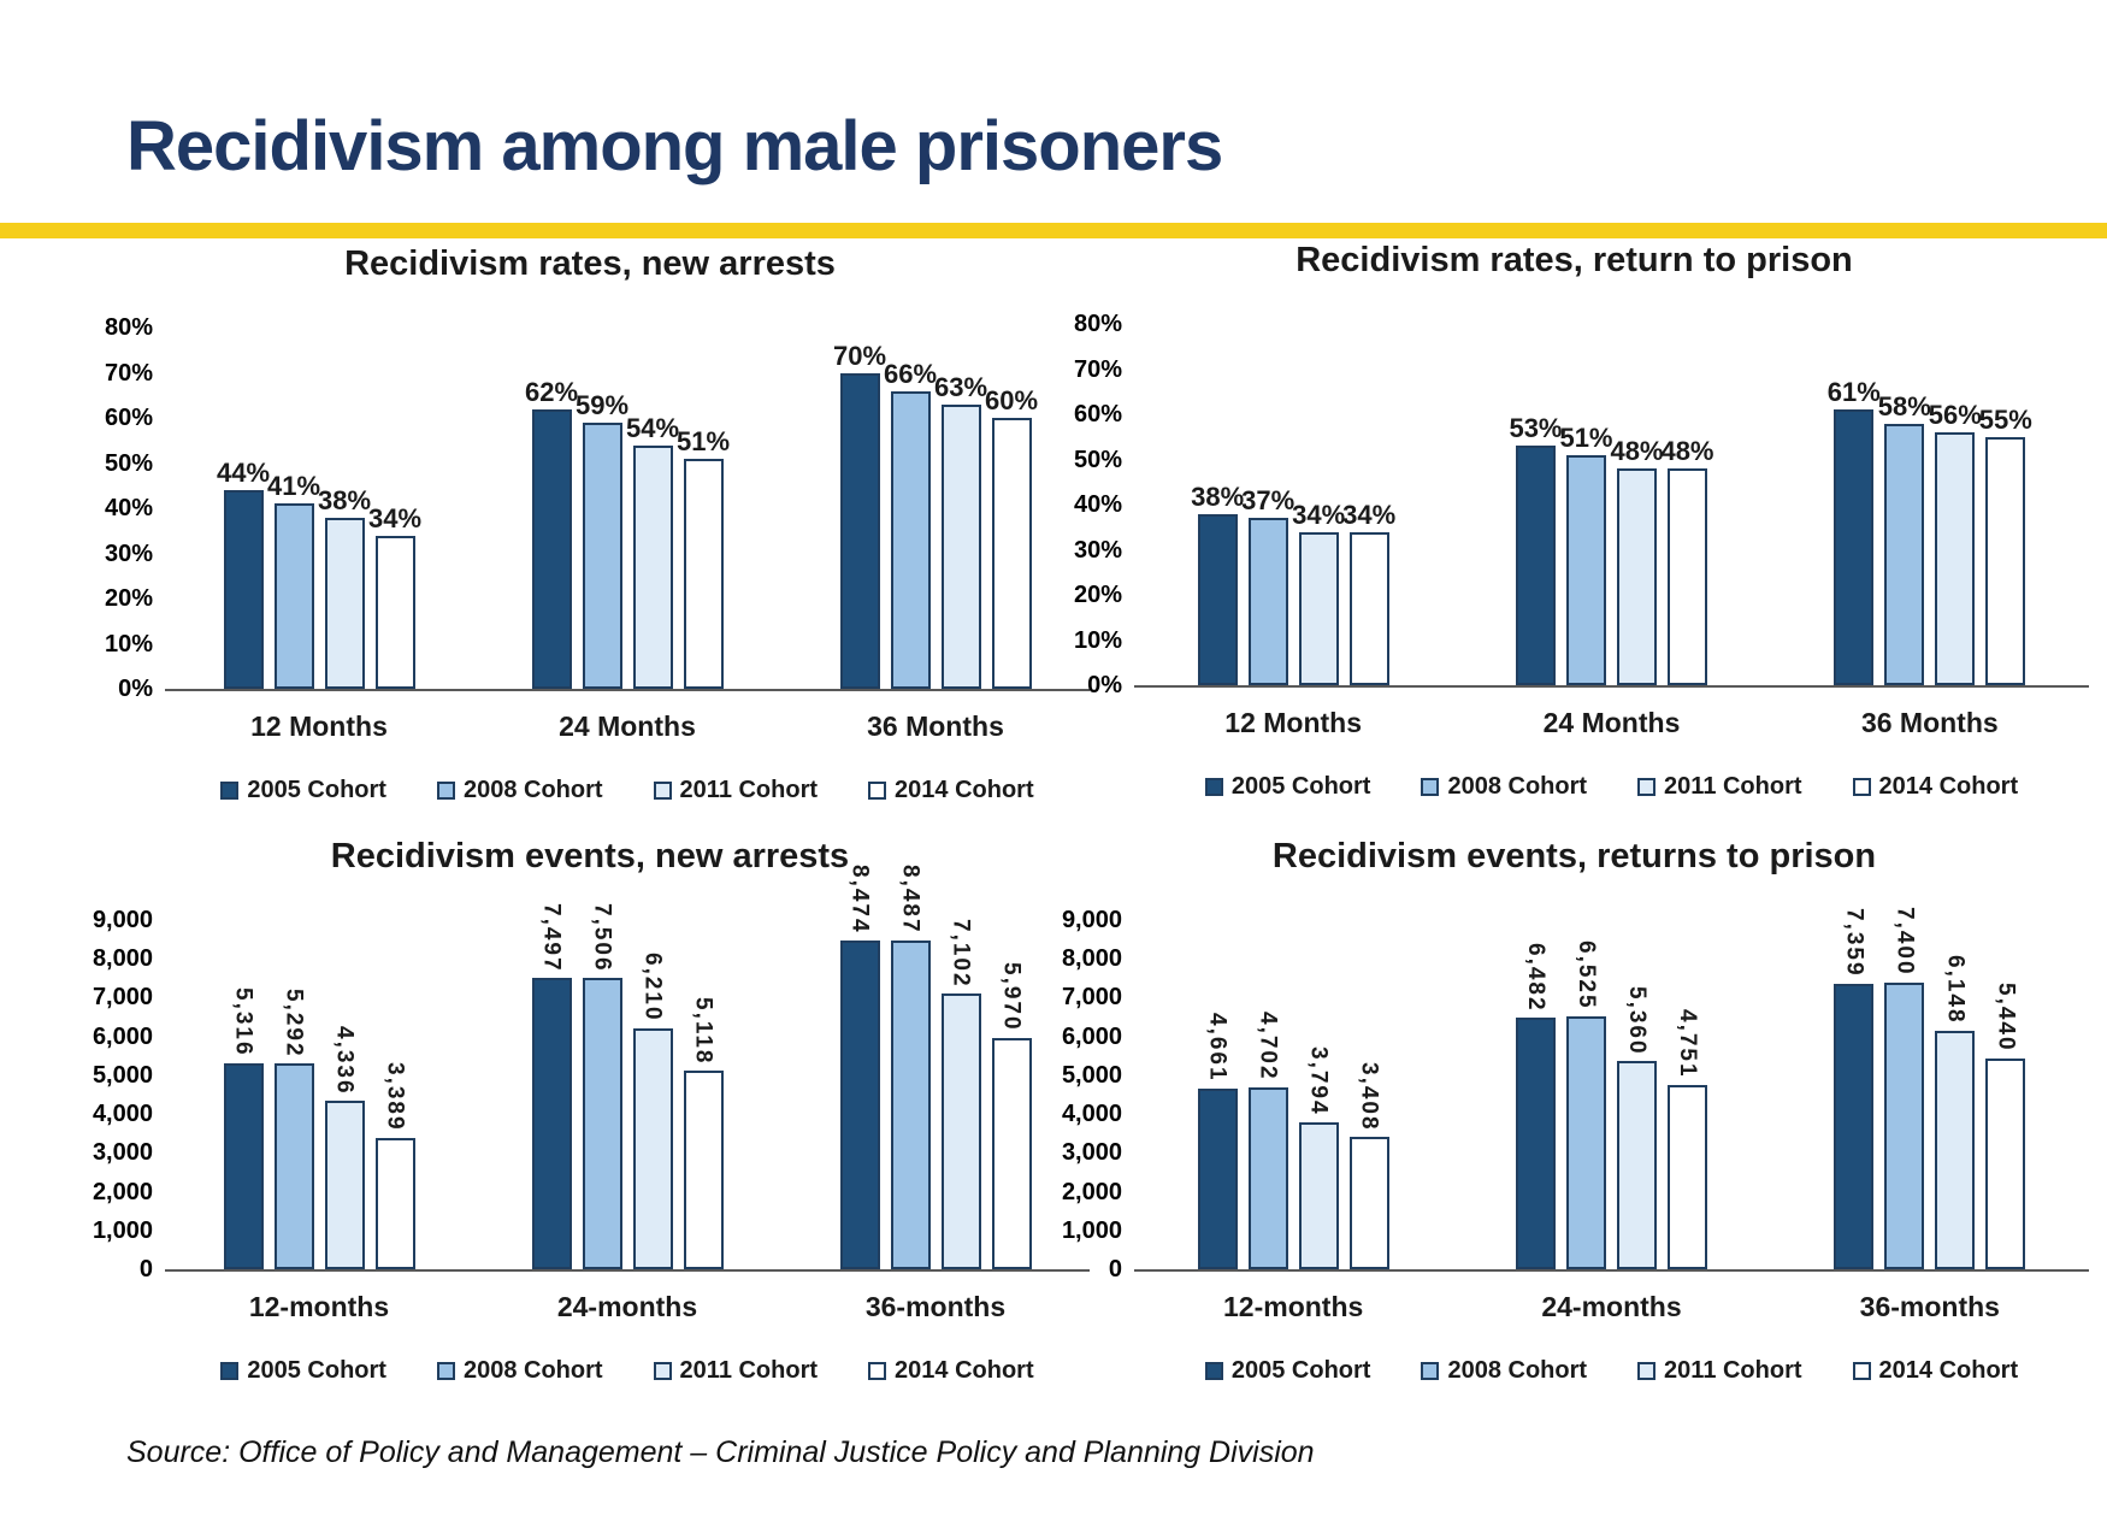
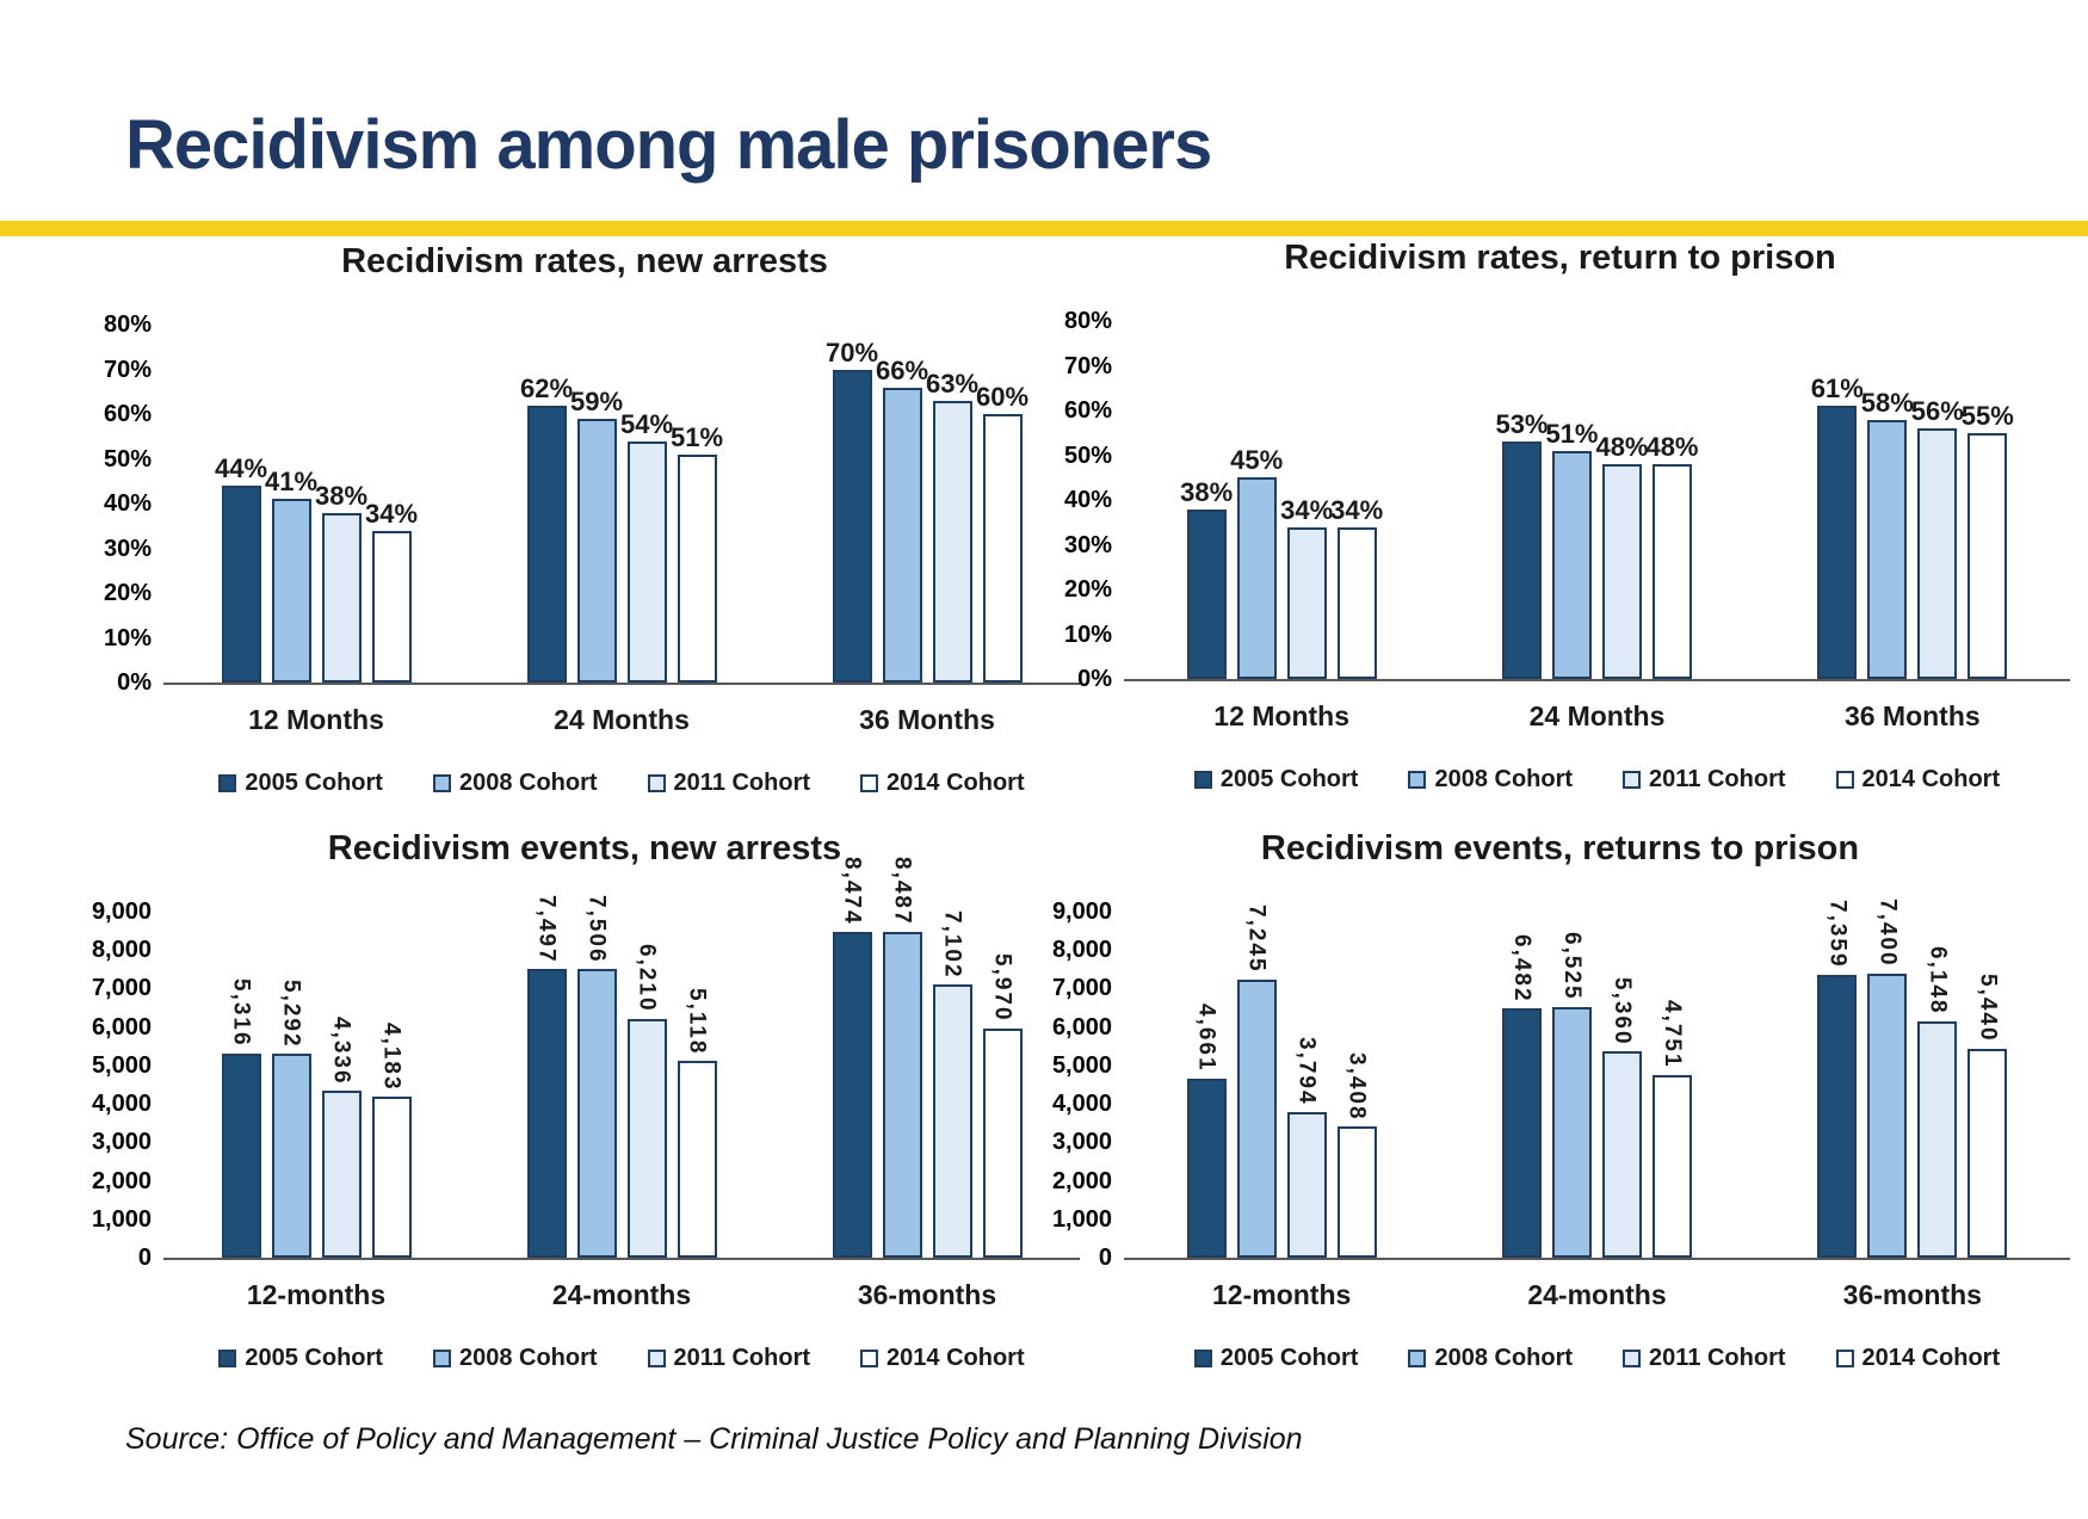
Recidivism rates, return to prison/2008 Cohort/12 Months: 37% -> 45%
Recidivism events, new arrests/2014 Cohort/12-months: 3,389 -> 4,183
Recidivism events, returns to prison/2008 Cohort/12-months: 4,702 -> 7,245
